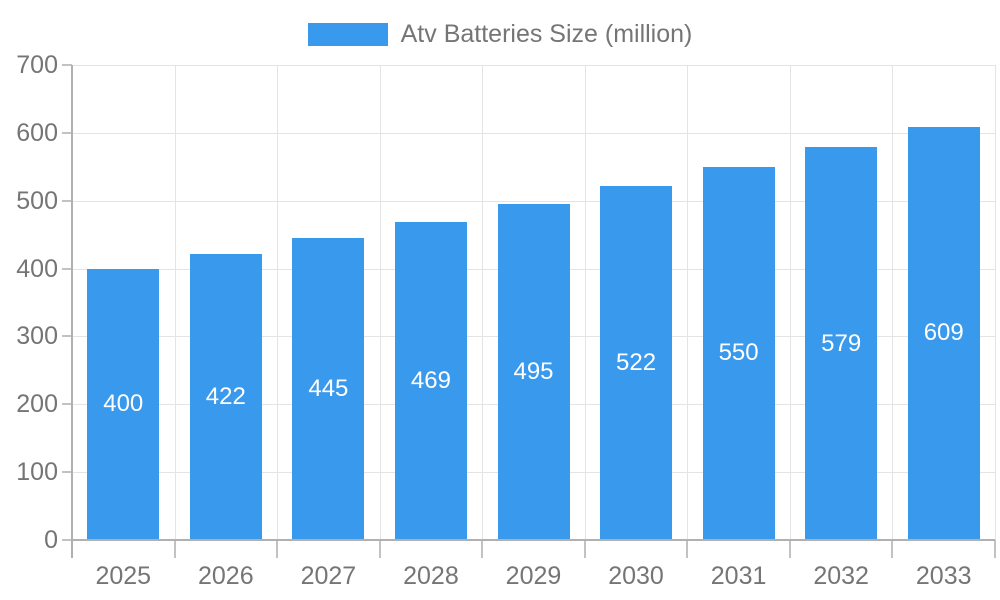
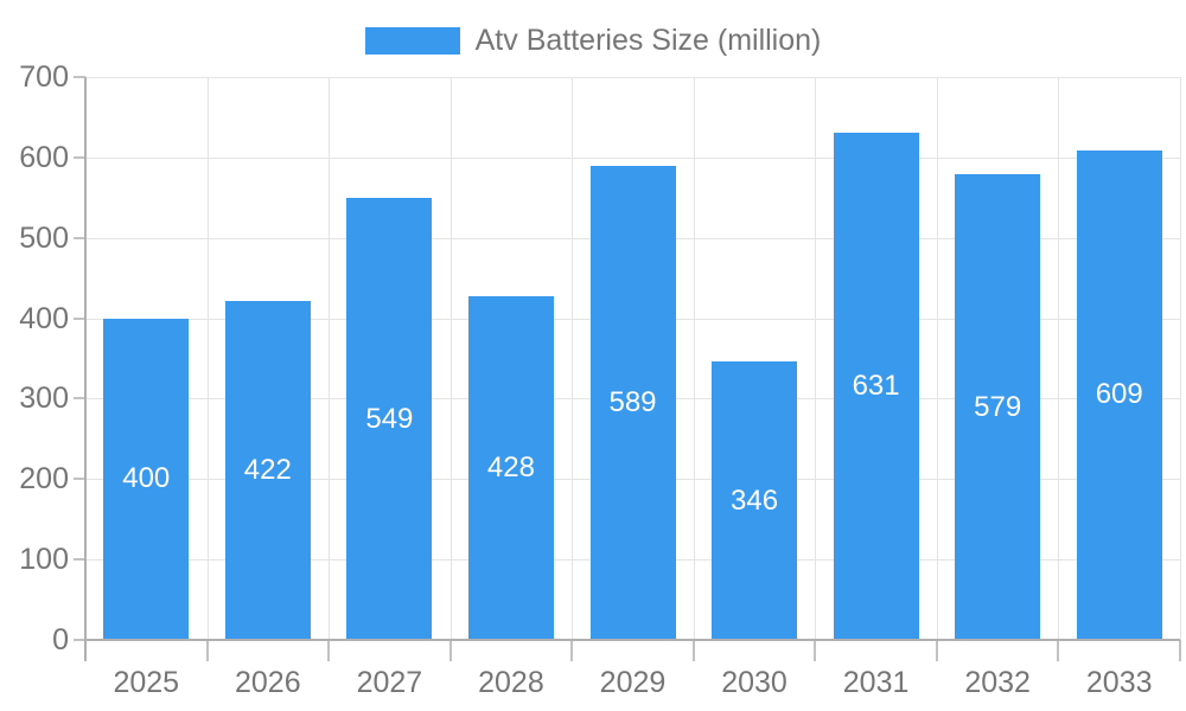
2027: 445 -> 549
2028: 469 -> 428
2029: 495 -> 589
2030: 522 -> 346
2031: 550 -> 631
